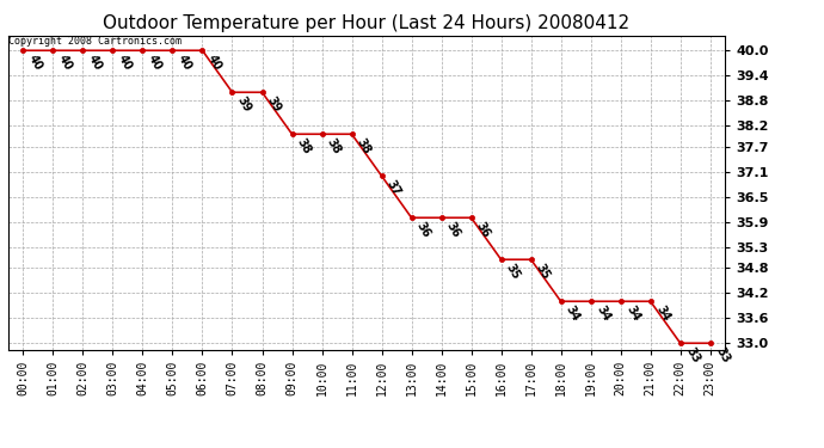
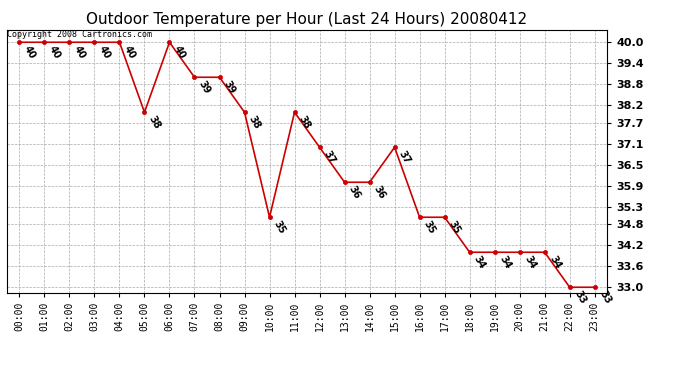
05:00: 40 -> 38
10:00: 38 -> 35
15:00: 36 -> 37
